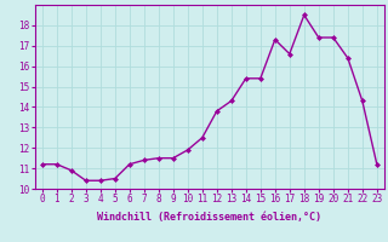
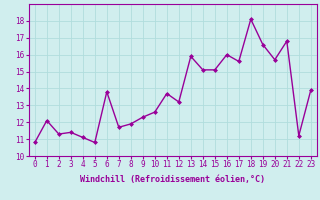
0: 11.2 -> 10.8
1: 11.2 -> 12.1
2: 10.9 -> 11.3
3: 10.4 -> 11.4
4: 10.4 -> 11.1
5: 10.5 -> 10.8
6: 11.2 -> 13.8
7: 11.4 -> 11.7
8: 11.5 -> 11.9
9: 11.5 -> 12.3
10: 11.9 -> 12.6
11: 12.5 -> 13.7
12: 13.8 -> 13.2
13: 14.3 -> 15.9
14: 15.4 -> 15.1
15: 15.4 -> 15.1
16: 17.3 -> 16.0
17: 16.6 -> 15.6
18: 18.5 -> 18.1
19: 17.4 -> 16.6
20: 17.4 -> 15.7
21: 16.4 -> 16.8
22: 14.3 -> 11.2
23: 11.2 -> 13.9
